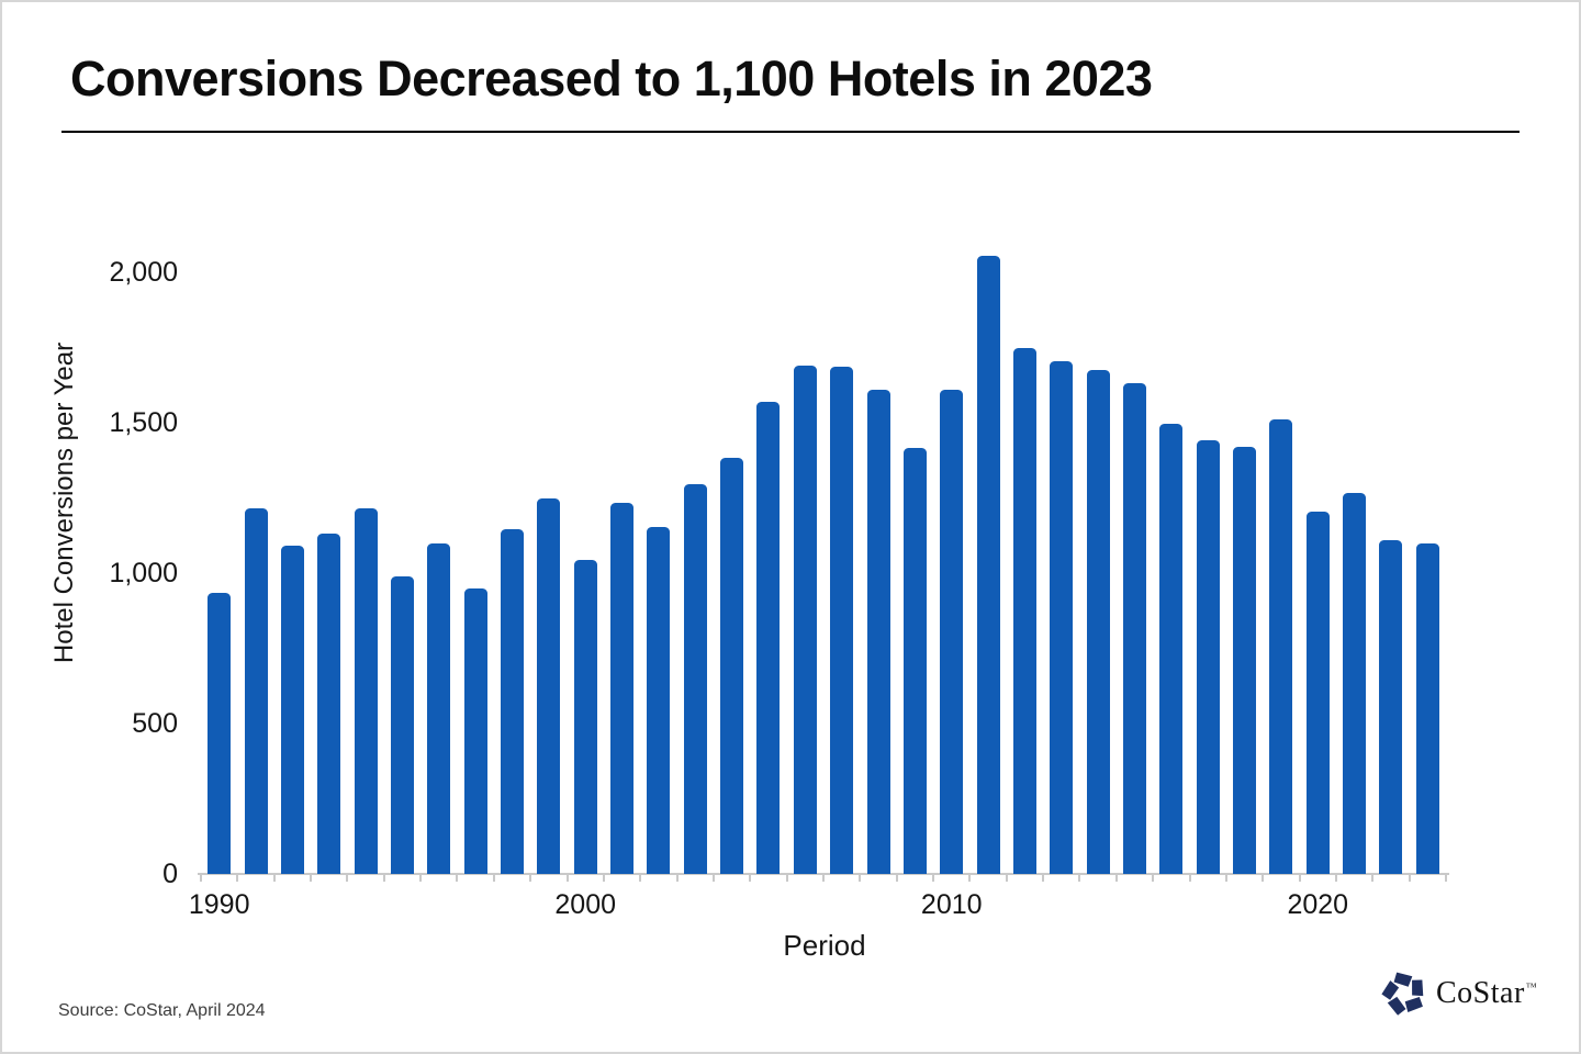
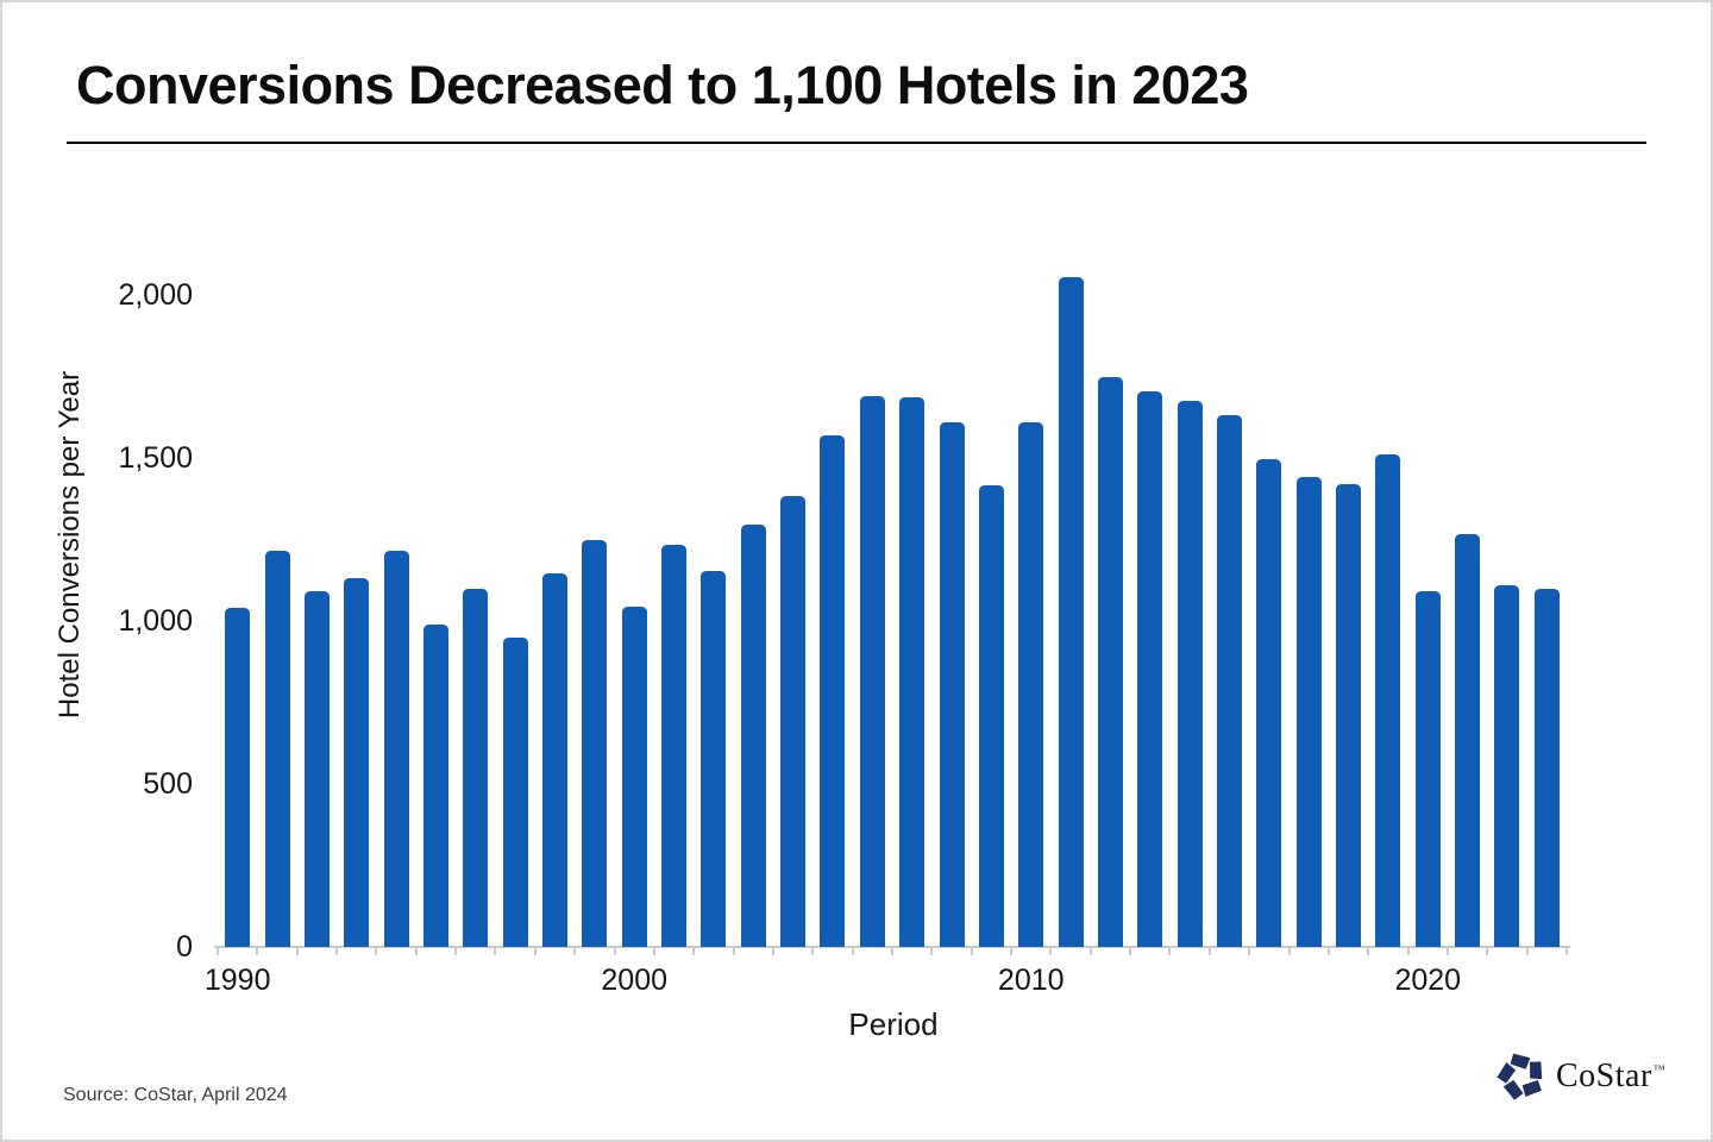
1990: 940 -> 1040
2020: 1200 -> 1090
